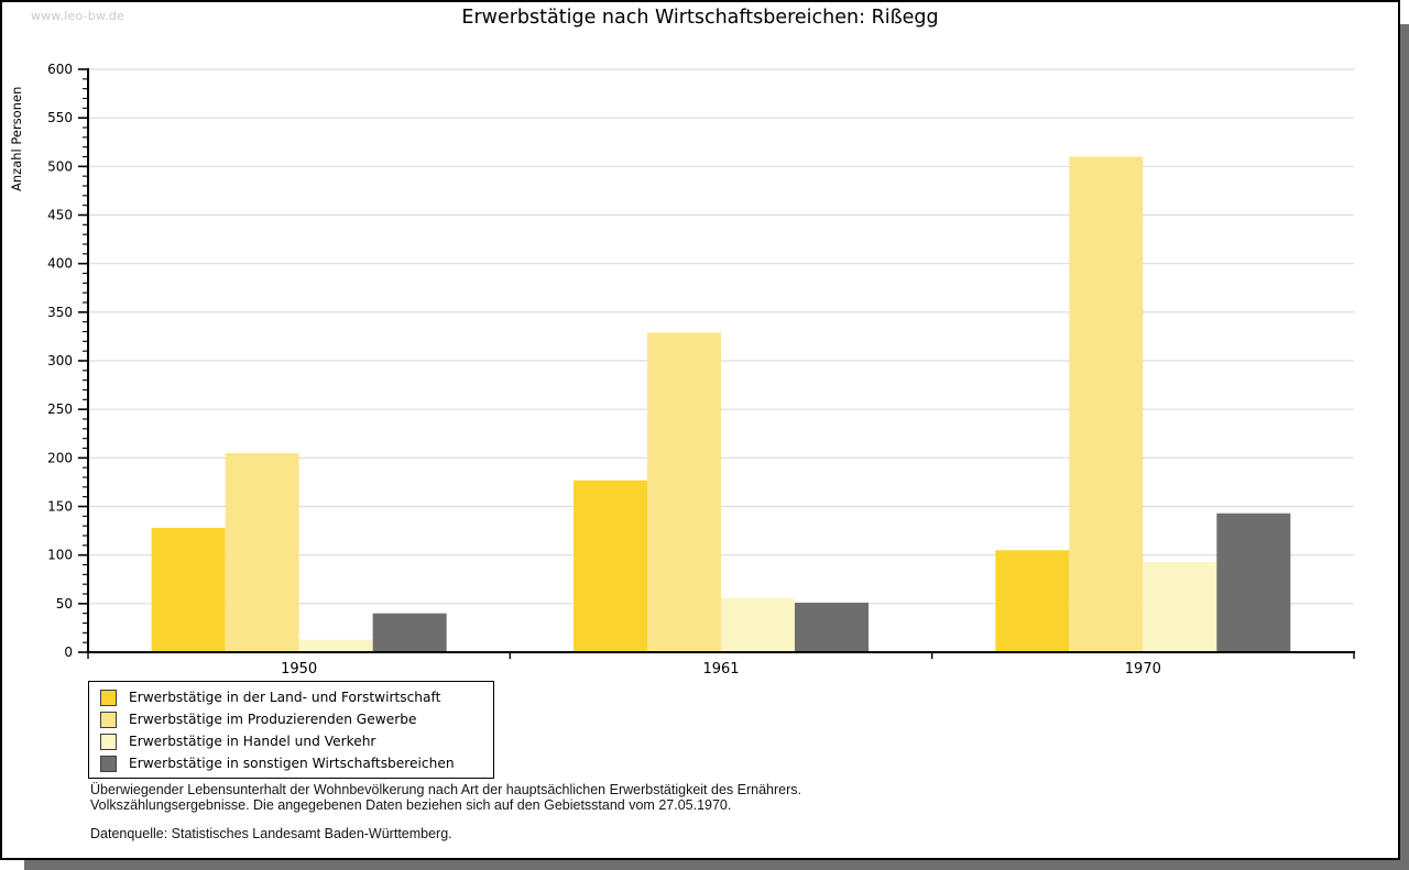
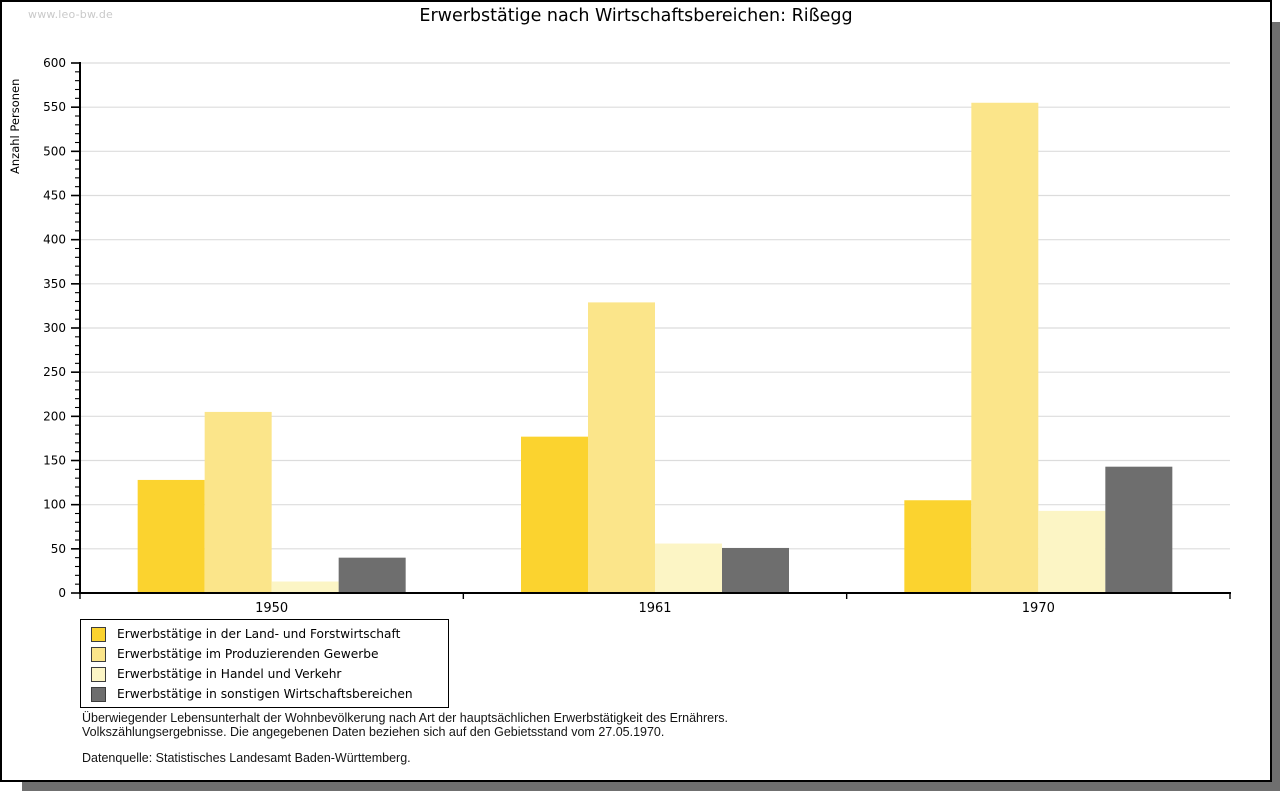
Erwerbstätige im Produzierenden Gewerbe/1970: 510 -> 560
